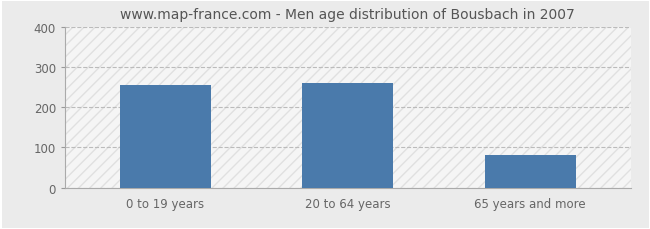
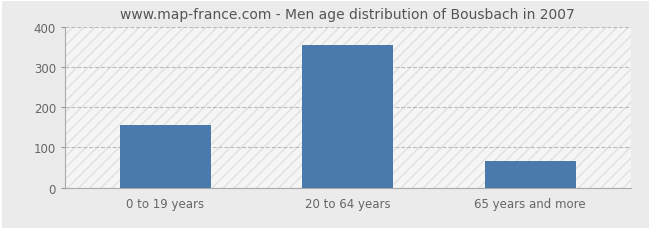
0 to 19 years: 255 -> 155
20 to 64 years: 260 -> 355
65 years and more: 80 -> 65
